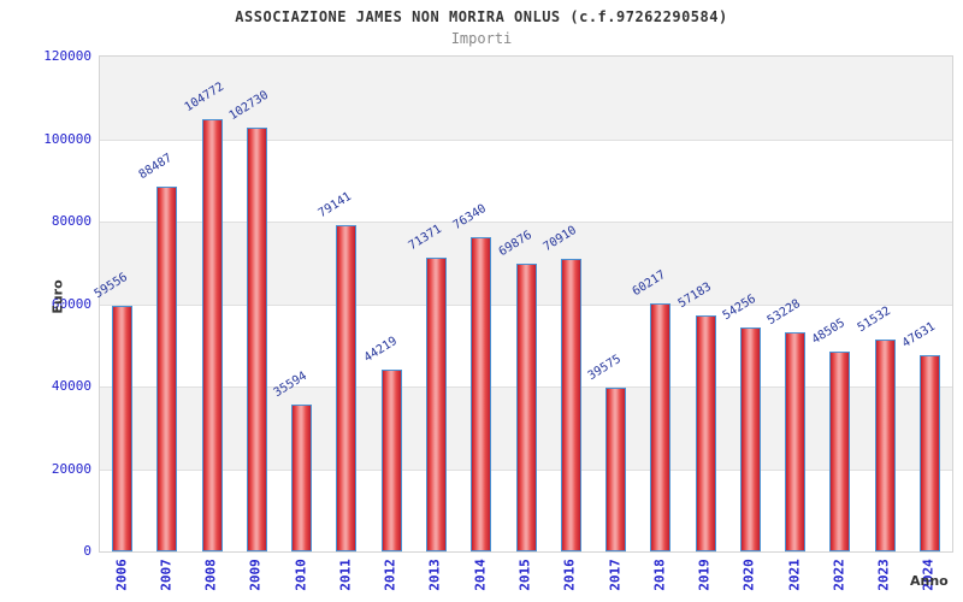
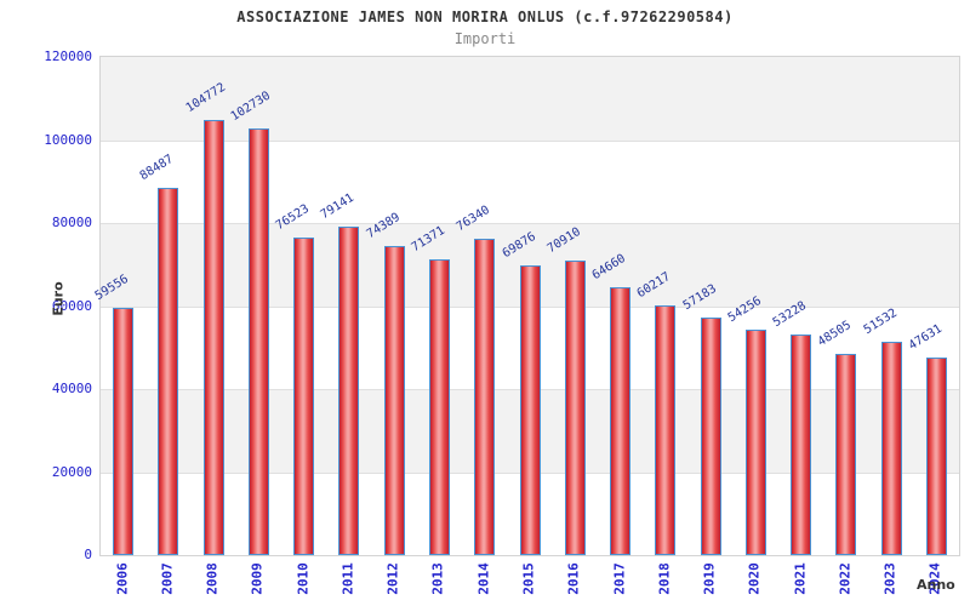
2010: 35594 -> 76523
2012: 44219 -> 74389
2017: 39575 -> 64660
